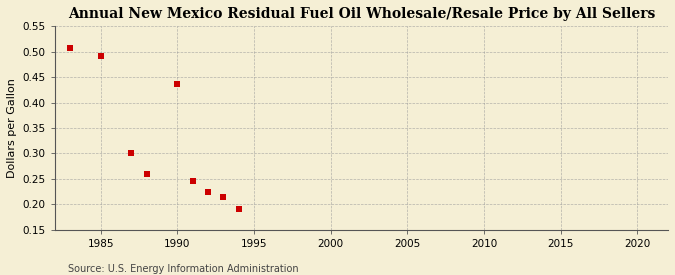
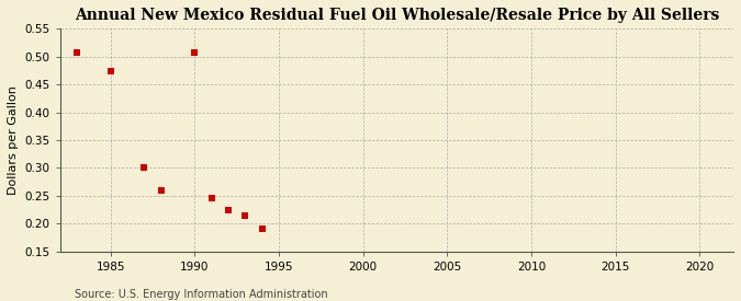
1985: 0.491 -> 0.474
1990: 0.437 -> 0.508
